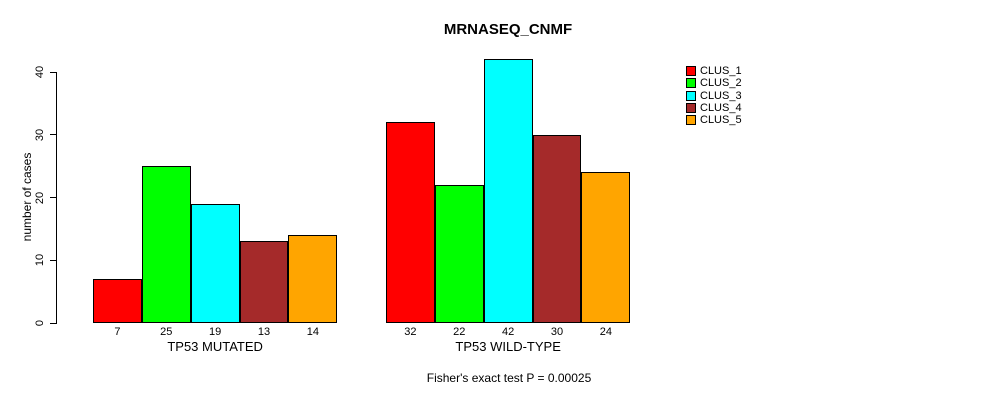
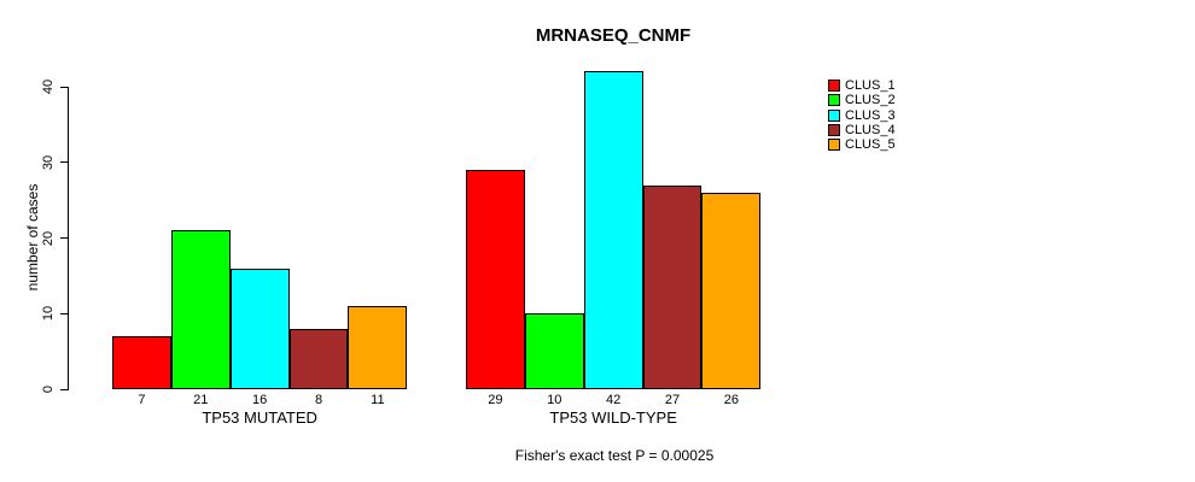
CLUS_2/TP53 MUTATED: 25 -> 21
CLUS_3/TP53 MUTATED: 19 -> 16
CLUS_4/TP53 MUTATED: 13 -> 8
CLUS_5/TP53 MUTATED: 14 -> 11
CLUS_1/TP53 WILD-TYPE: 32 -> 29
CLUS_2/TP53 WILD-TYPE: 22 -> 10
CLUS_4/TP53 WILD-TYPE: 30 -> 27
CLUS_5/TP53 WILD-TYPE: 24 -> 26
